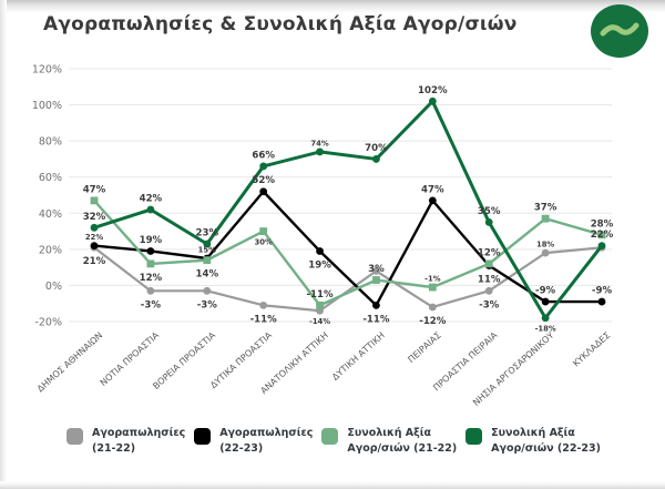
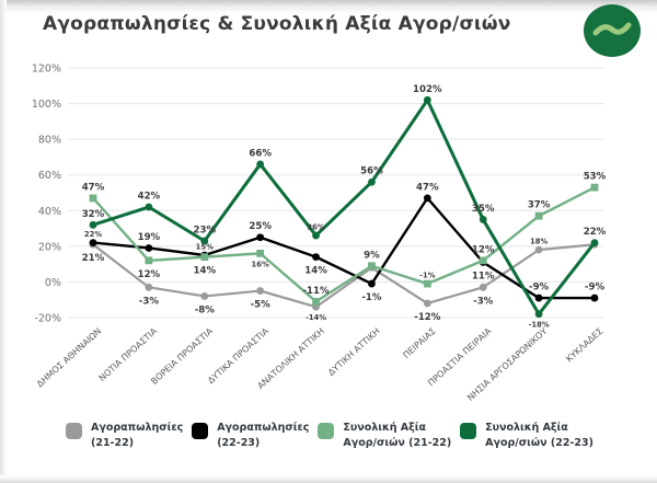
Αγοραπωλησίες (21-22)/ΒΟΡΕΙΑ ΠΡΟΑΣΤΙΑ: -3% -> -8%
Αγοραπωλησίες (21-22)/ΔΥΤΙΚΑ ΠΡΟΑΣΤΙΑ: -11% -> -5%
Αγοραπωλησίες (22-23)/ΔΥΤΙΚΑ ΠΡΟΑΣΤΙΑ: 52% -> 25%
Συνολική Αξία Αγορ/σιών (21-22)/ΔΥΤΙΚΑ ΠΡΟΑΣΤΙΑ: 30% -> 16%
Αγοραπωλησίες (22-23)/ΑΝΑΤΟΛΙΚΗ ΑΤΤΙΚΗ: 19% -> 14%
Συνολική Αξία Αγορ/σιών (22-23)/ΑΝΑΤΟΛΙΚΗ ΑΤΤΙΚΗ: 74% -> 26%
Αγοραπωλησίες (22-23)/ΔΥΤΙΚΗ ΑΤΤΙΚΗ: -11% -> -1%
Συνολική Αξία Αγορ/σιών (21-22)/ΔΥΤΙΚΗ ΑΤΤΙΚΗ: 3% -> 9%
Συνολική Αξία Αγορ/σιών (22-23)/ΔΥΤΙΚΗ ΑΤΤΙΚΗ: 70% -> 56%
Συνολική Αξία Αγορ/σιών (21-22)/ΚΥΚΛΑΔΕΣ: 28% -> 53%
